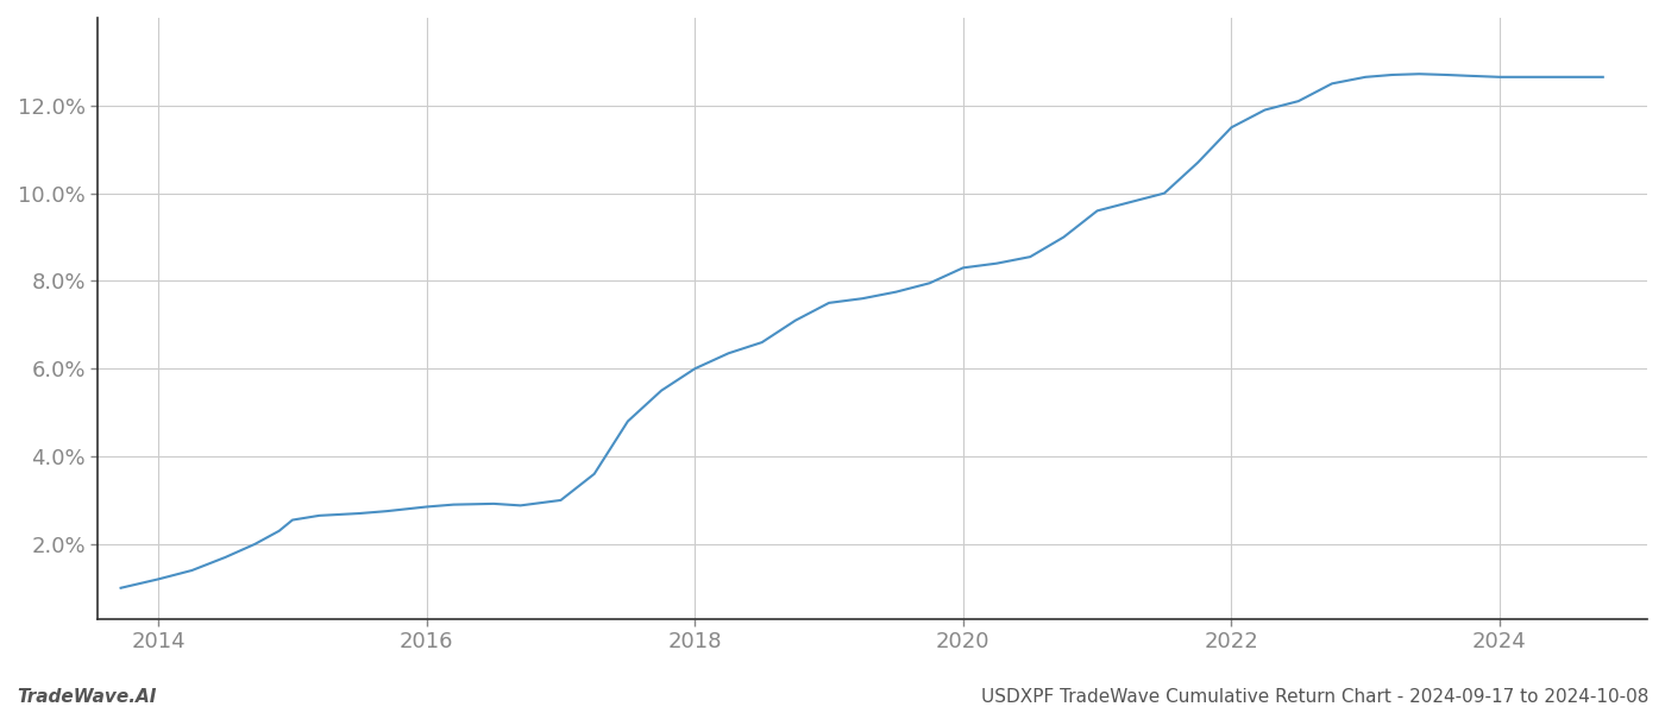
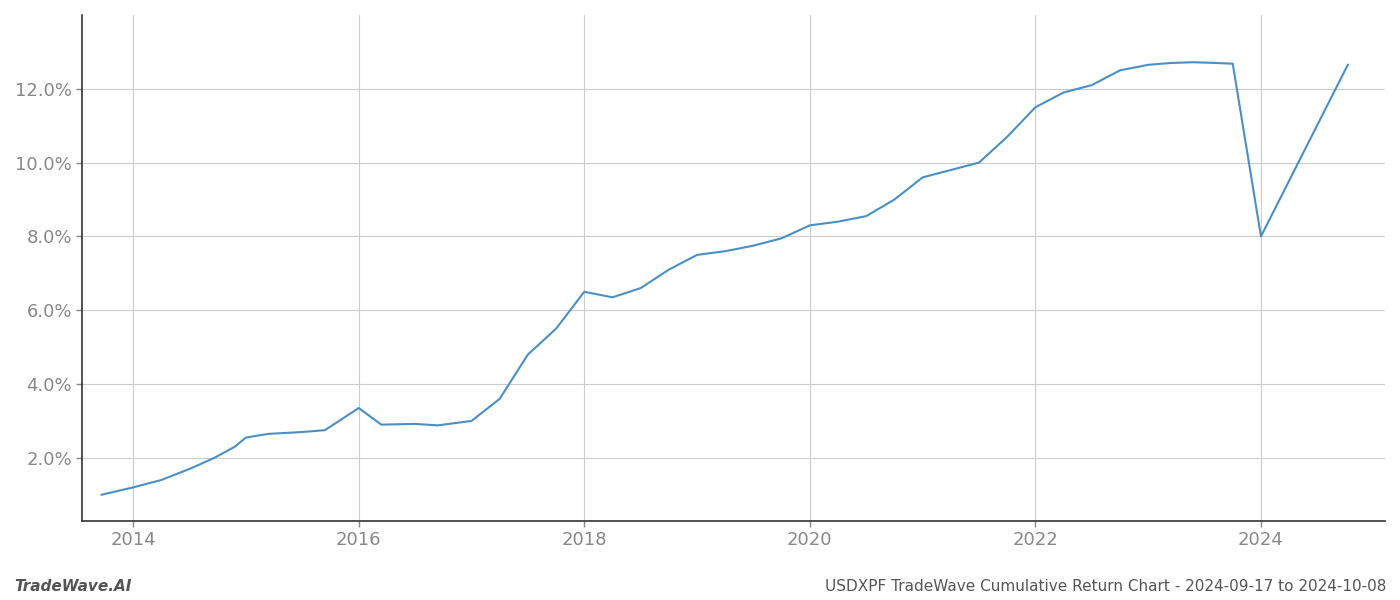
2016: 2.85% -> 3.35%
2018: 6.00% -> 6.50%
2024: 12.65% -> 8.00%
